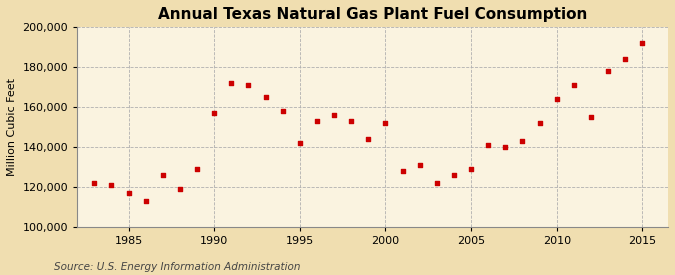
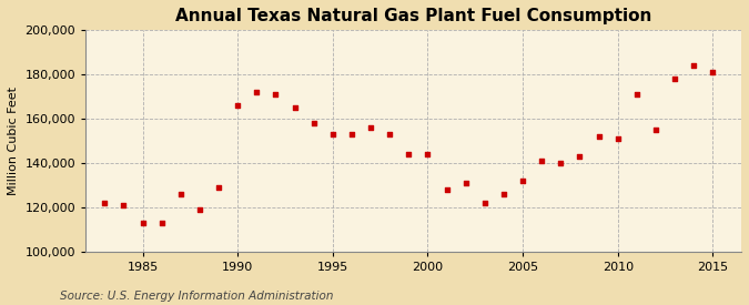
1985: 117,000 -> 113,000
1990: 157,000 -> 166,000
1995: 142,000 -> 153,000
2000: 152,000 -> 144,000
2005: 129,000 -> 132,000
2010: 164,000 -> 151,000
2015: 192,000 -> 181,000
